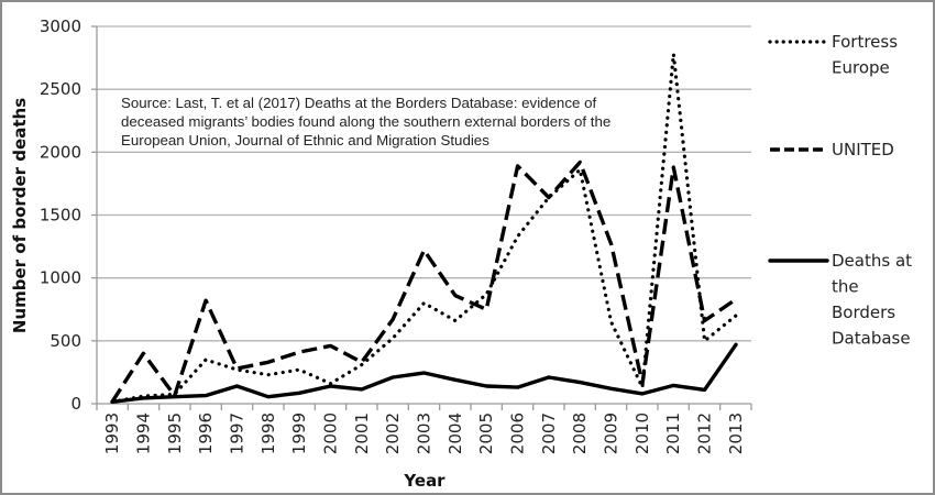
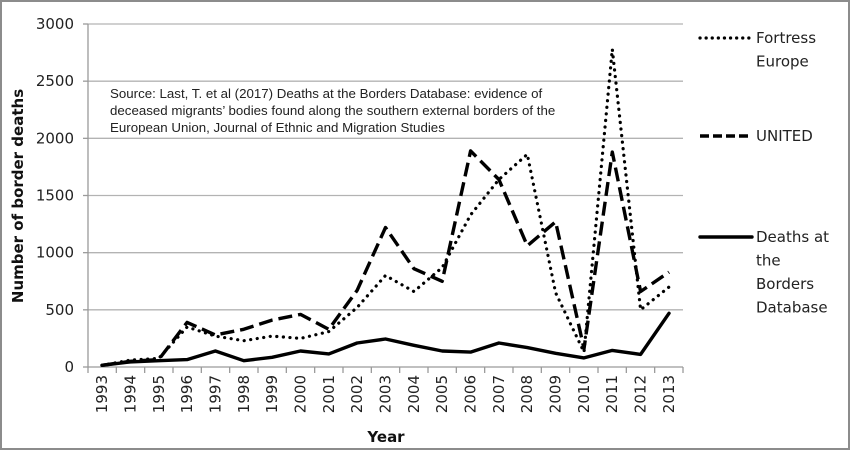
UNITED/1994: 400 -> 50
UNITED/1996: 820 -> 390
Fortress Europe/2000: 160 -> 250
UNITED/2008: 1920 -> 1060
